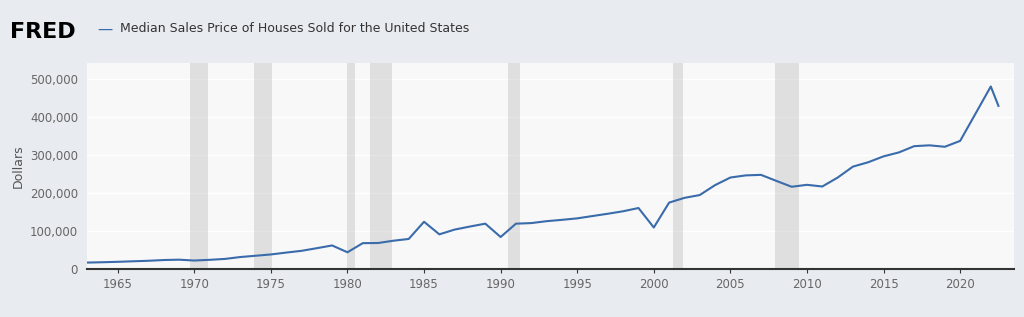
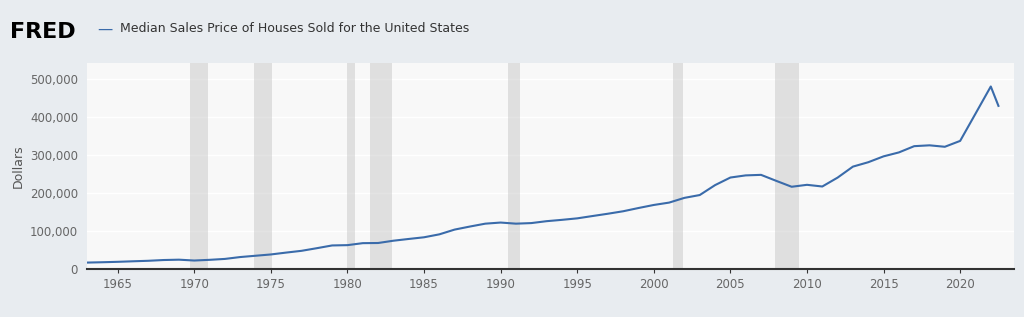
1980: 45,000 -> 64,000
1985: 125,000 -> 84,000
1990: 85,000 -> 123,000
2000: 110,000 -> 169,000
